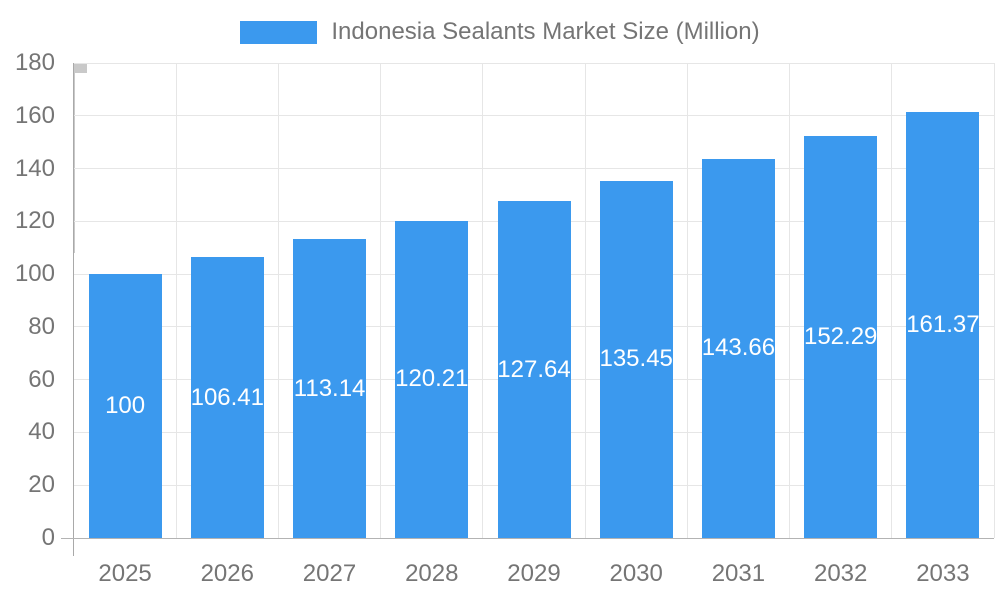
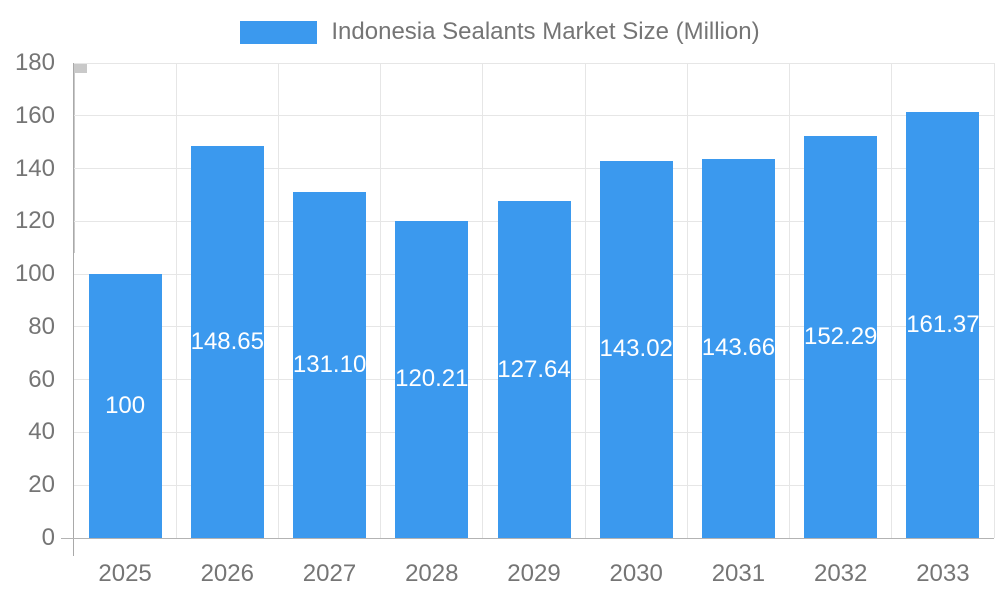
2026: 106.41 -> 148.65
2027: 113.14 -> 131.10
2030: 135.45 -> 143.02
